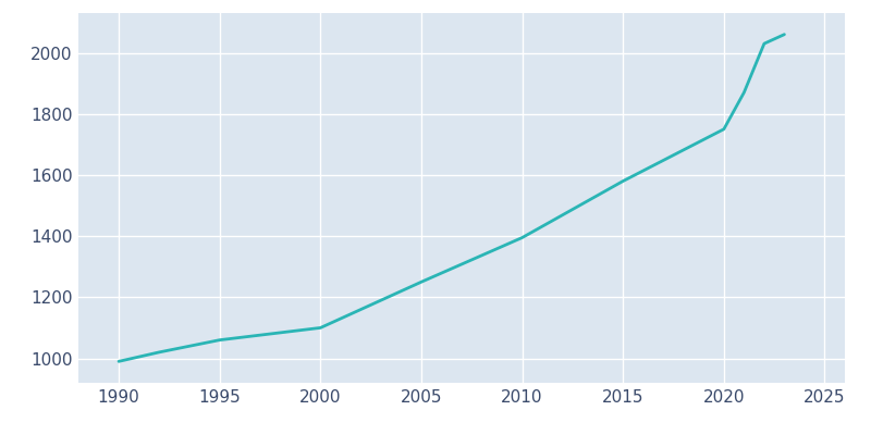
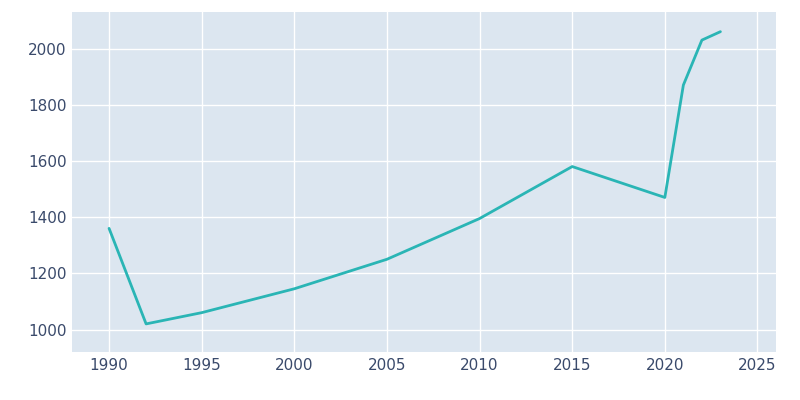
1990: 990 -> 1360
2000: 1100 -> 1145
2020: 1750 -> 1470
